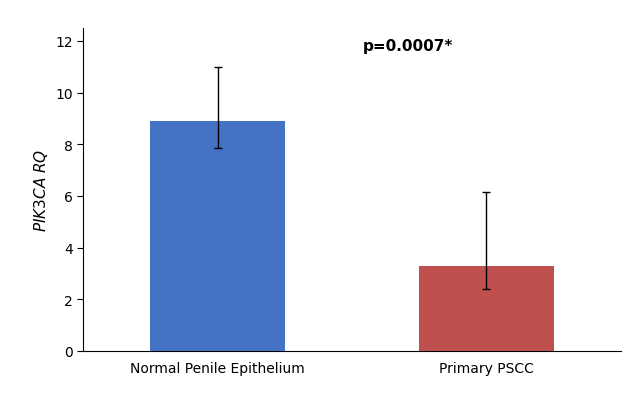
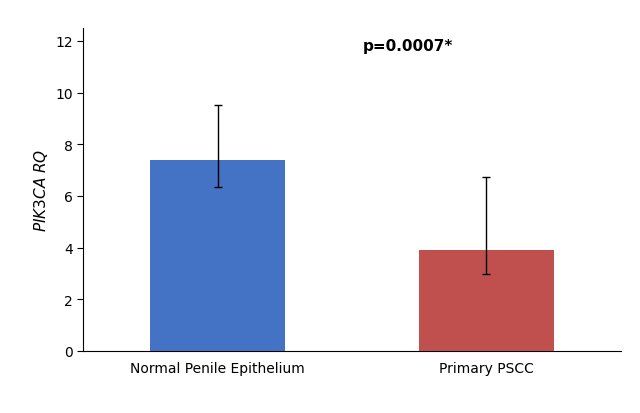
Normal Penile Epithelium: 8.9 -> 7.4
Primary PSCC: 3.3 -> 3.9
